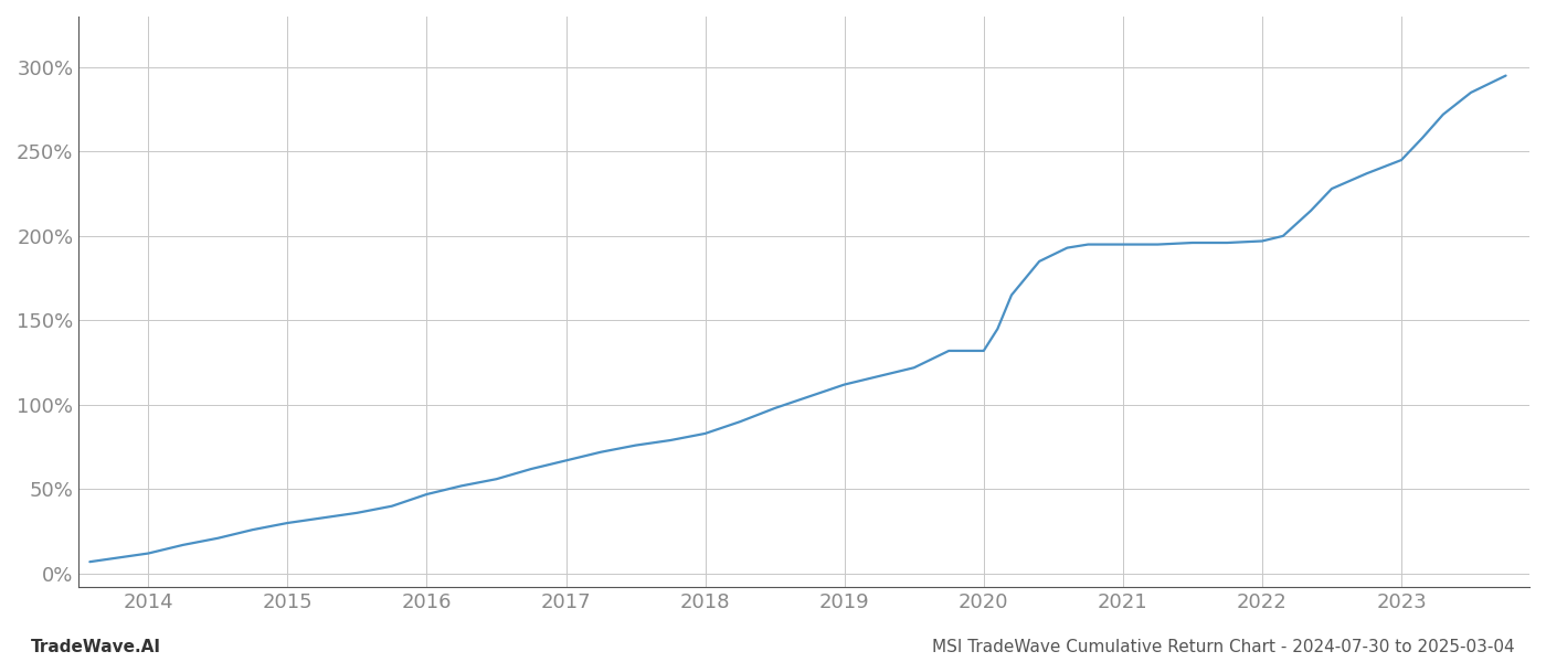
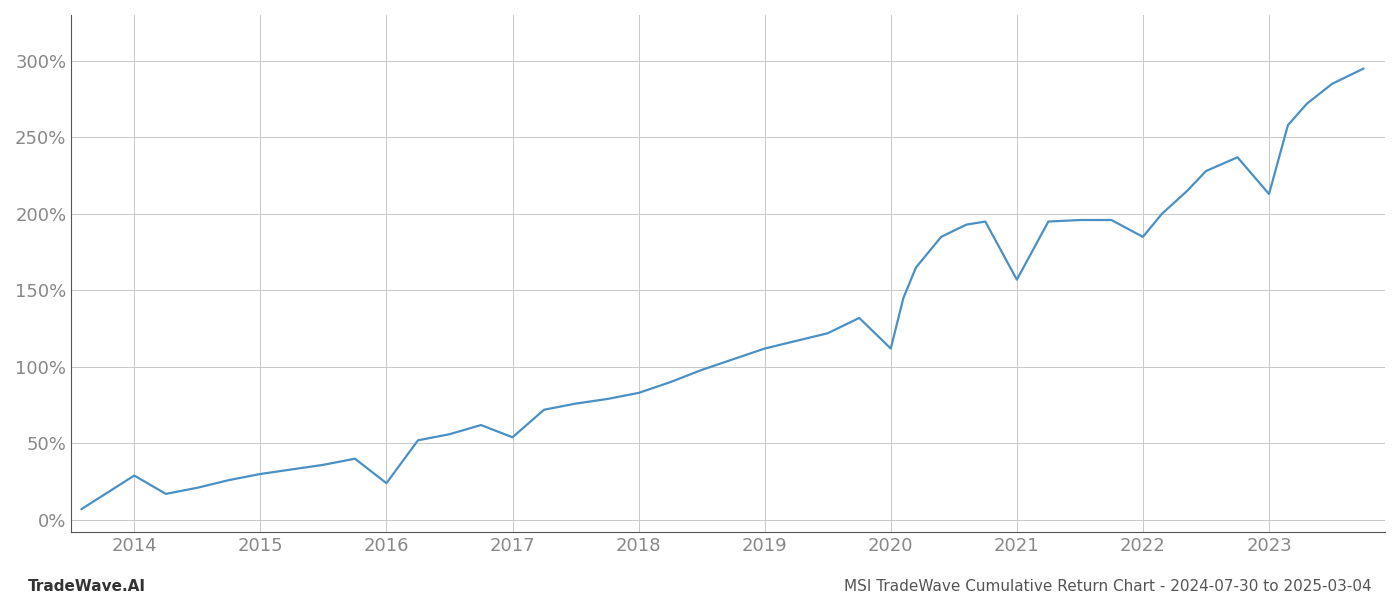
2014: 12% -> 29%
2016: 47% -> 24%
2017: 67% -> 54%
2020: 132% -> 112%
2021: 195% -> 157%
2022: 197% -> 185%
2023: 245% -> 213%
